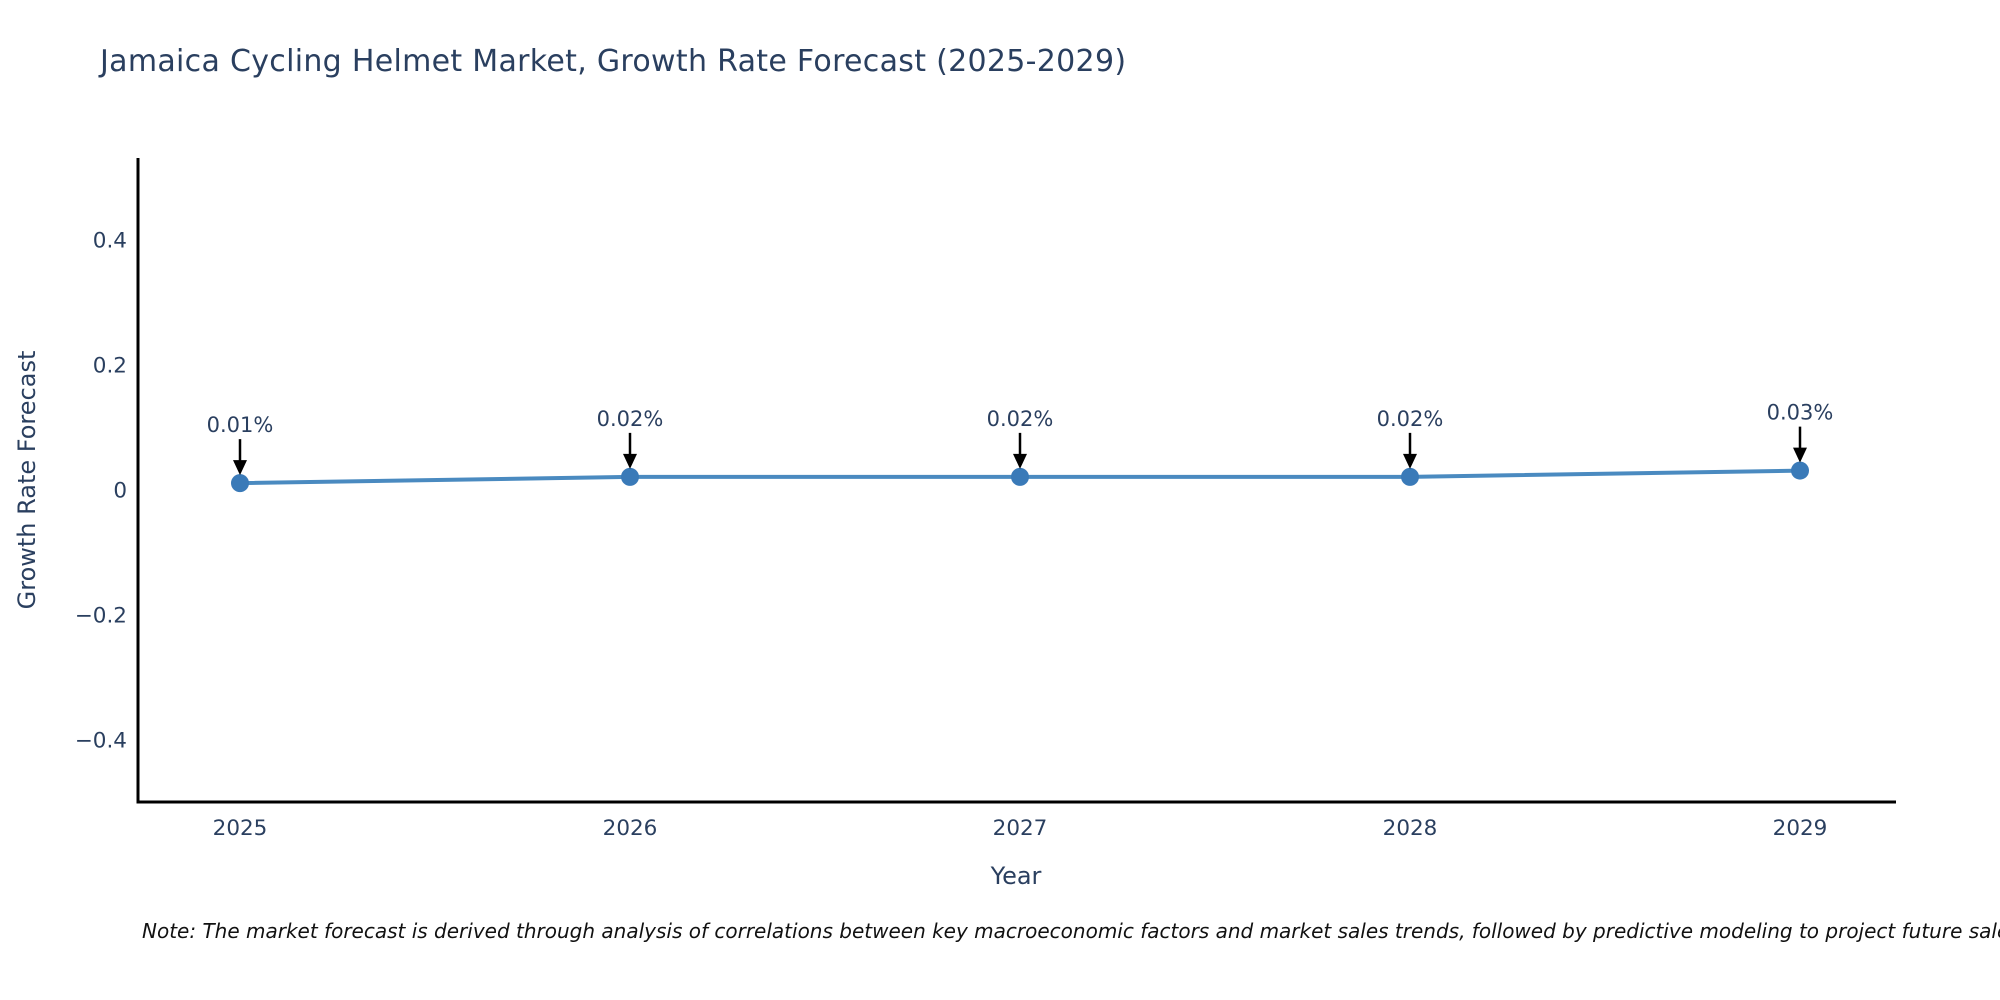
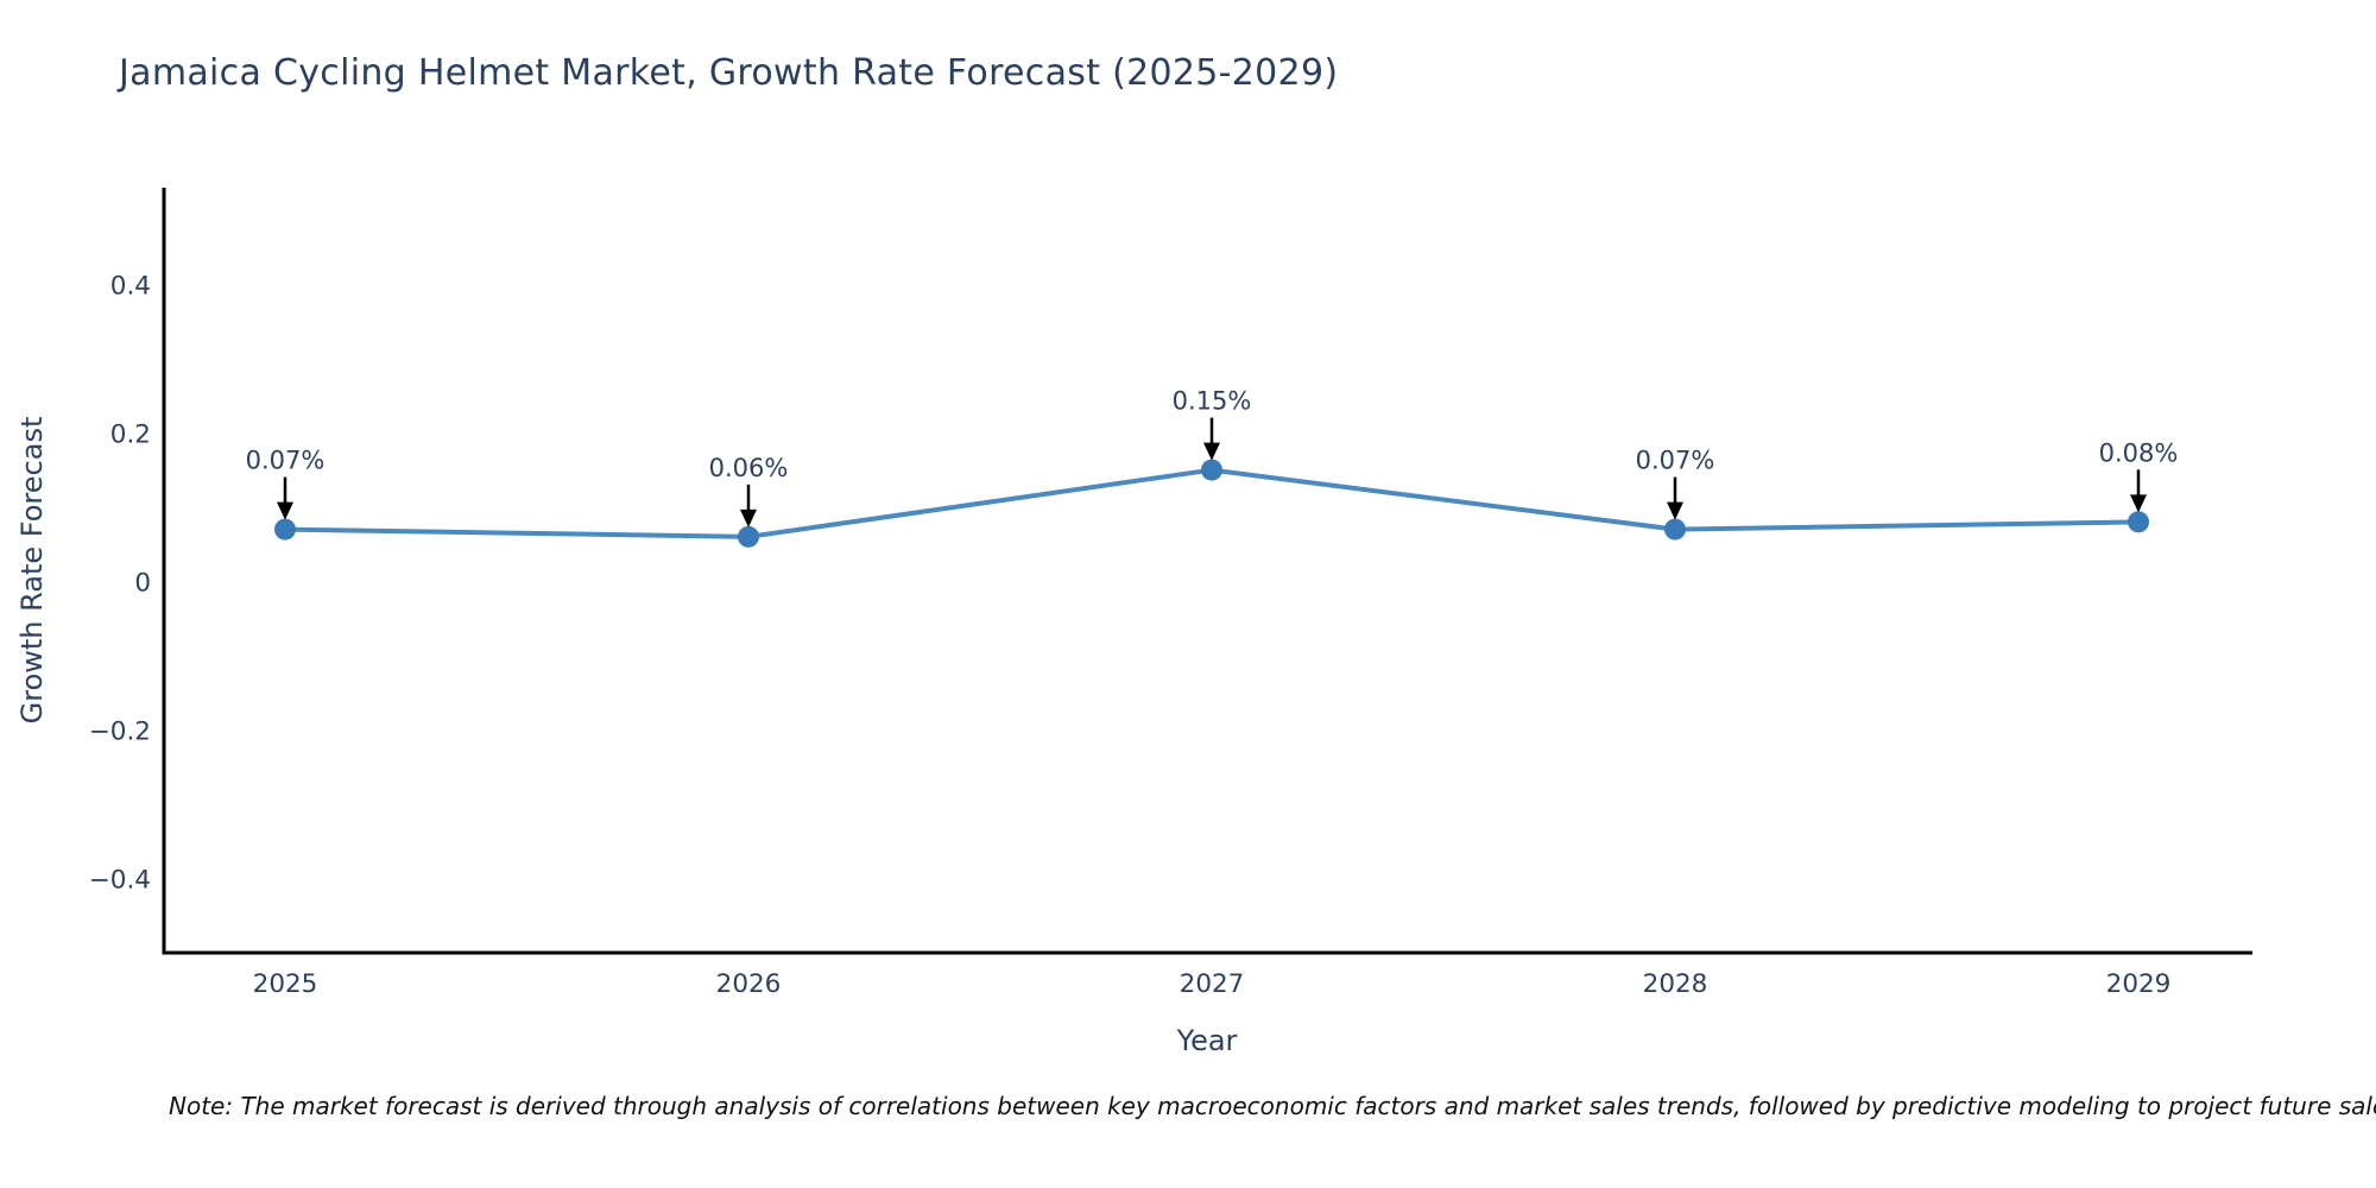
2025: 0.01% -> 0.07%
2026: 0.02% -> 0.06%
2027: 0.02% -> 0.15%
2028: 0.02% -> 0.07%
2029: 0.03% -> 0.08%
